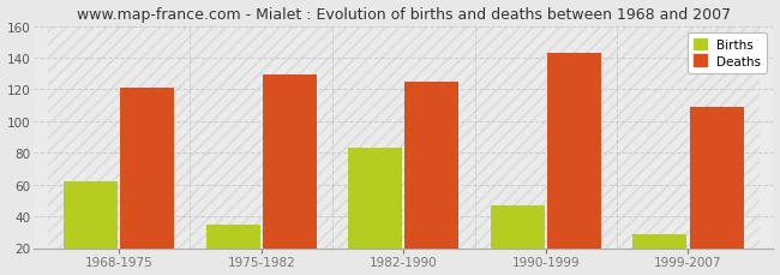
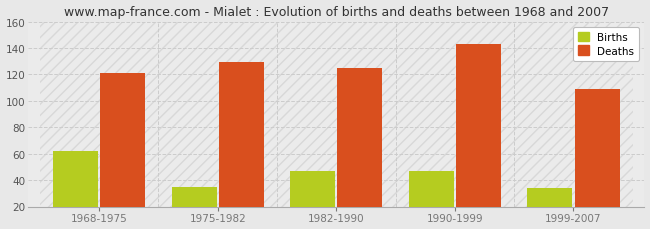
Births/1982-1990: 83 -> 47
Births/1999-2007: 29 -> 34
